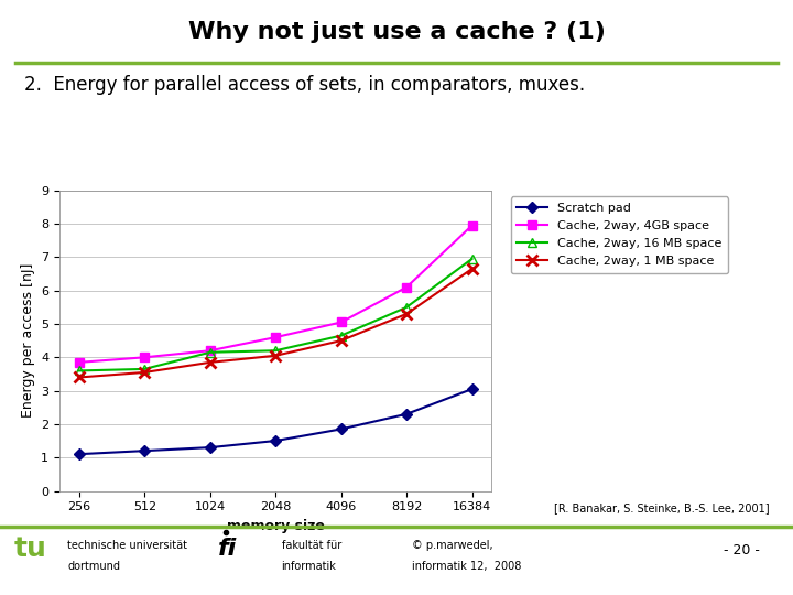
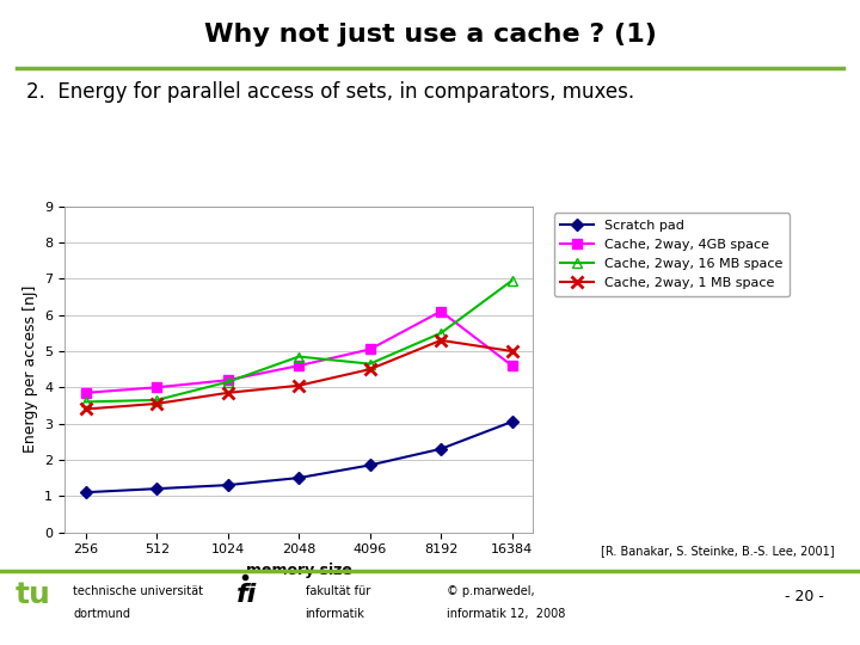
Cache, 2way, 16 MB space/2048: 4.20 -> 4.85
Cache, 2way, 4GB space/16384: 7.95 -> 4.60
Cache, 2way, 1 MB space/16384: 6.65 -> 5.00
